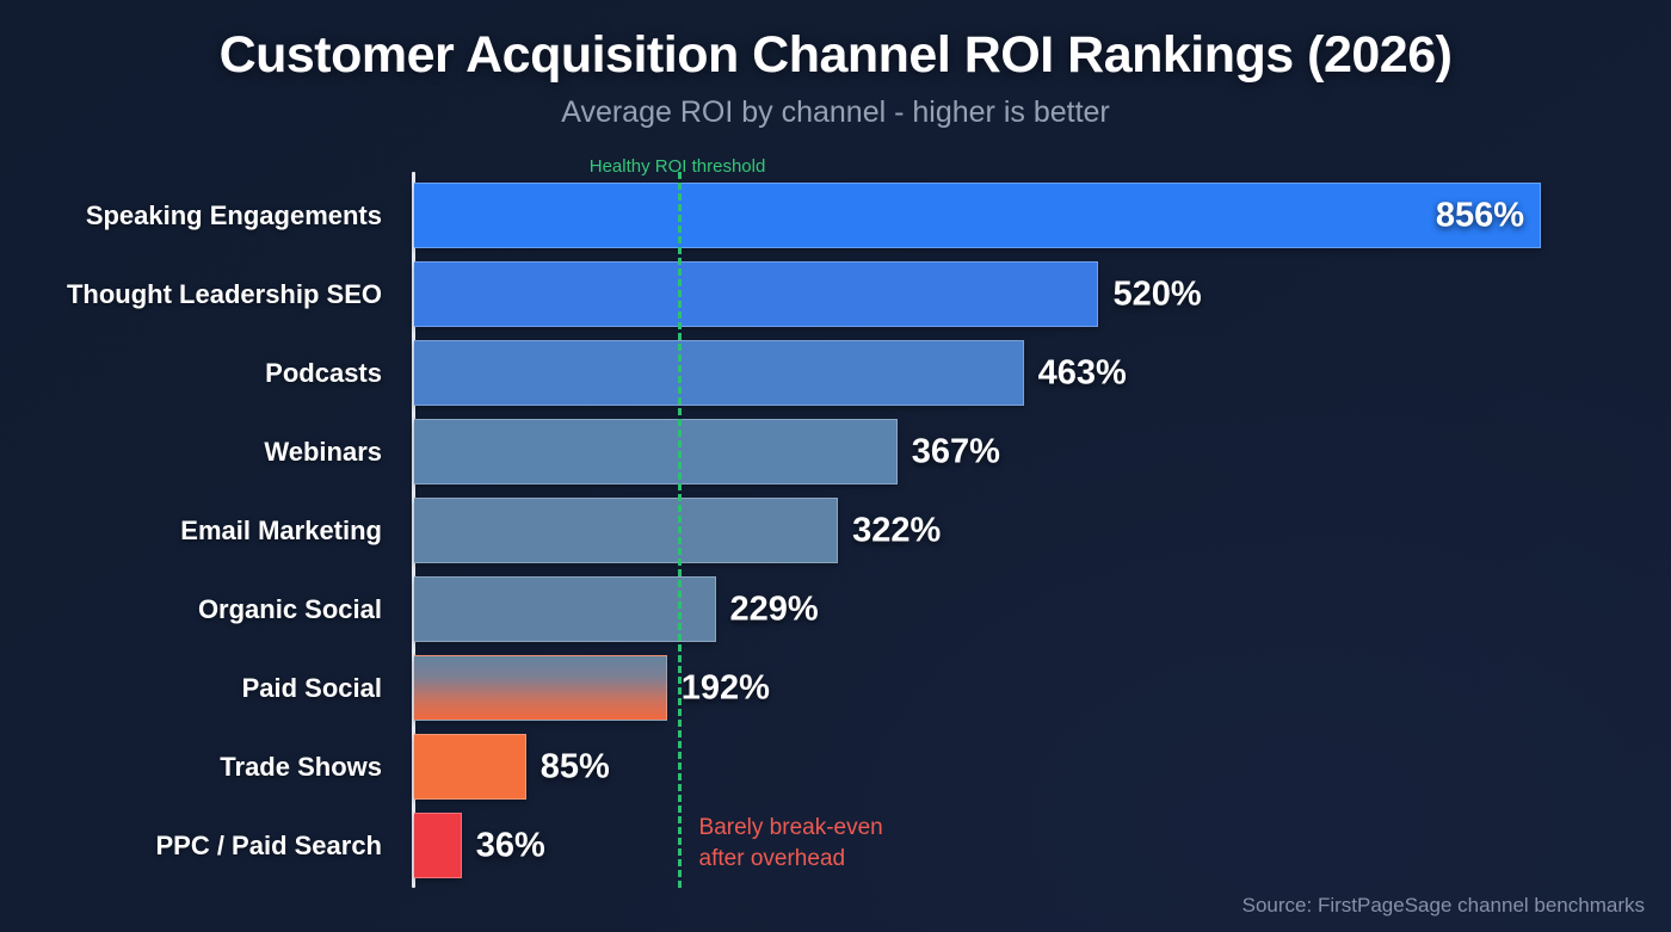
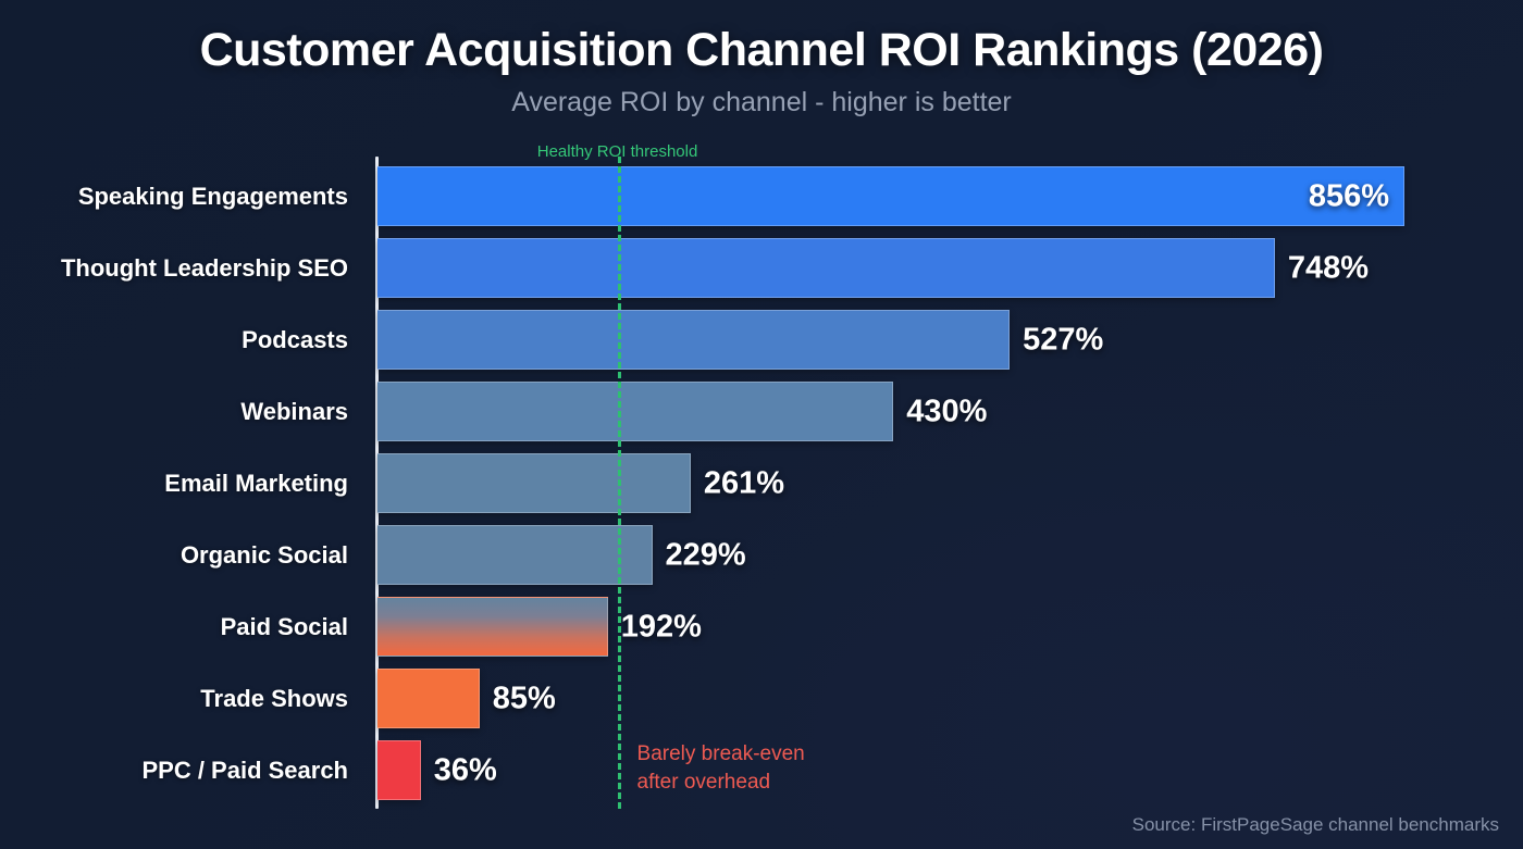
Thought Leadership SEO: 520% -> 748%
Podcasts: 463% -> 527%
Webinars: 367% -> 430%
Email Marketing: 322% -> 261%
